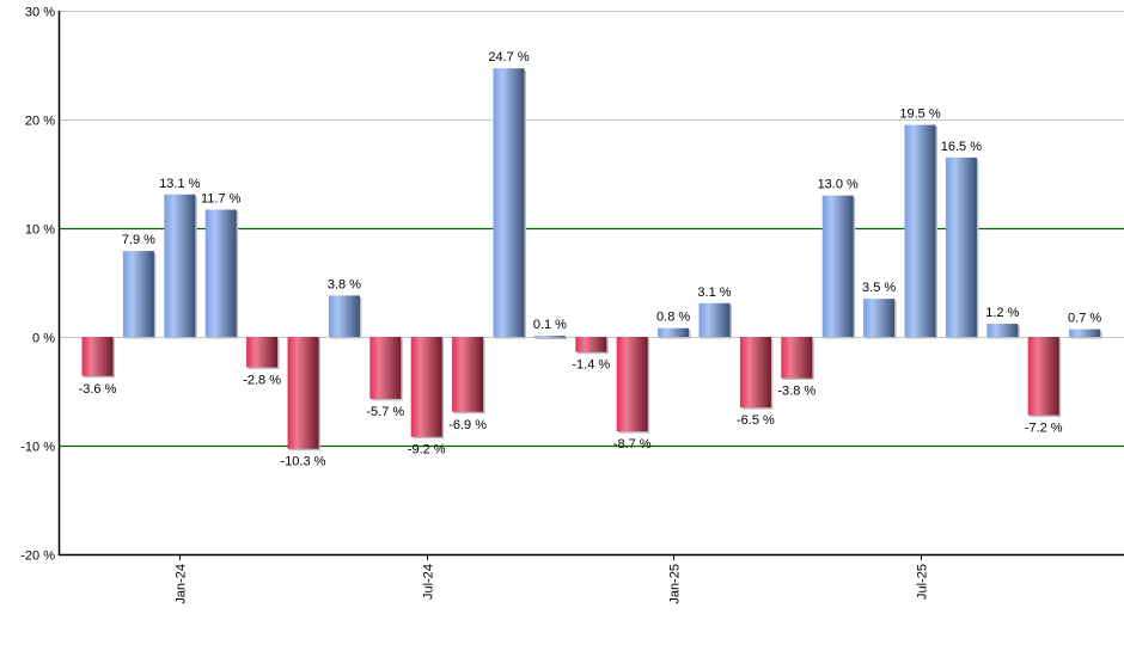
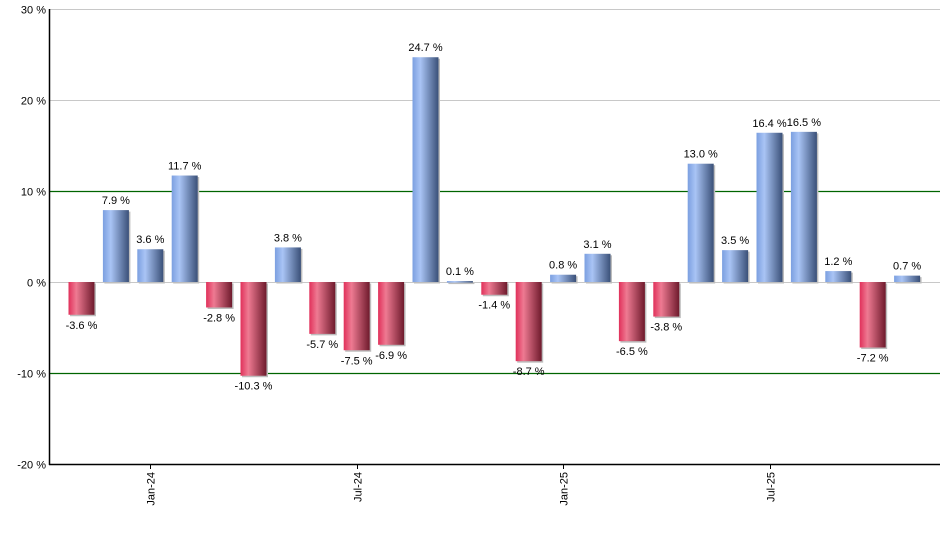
Jan-24: 13.1 -> 3.6
Jul-24: -9.2 -> -7.5
Jul-25: 19.5 -> 16.4
